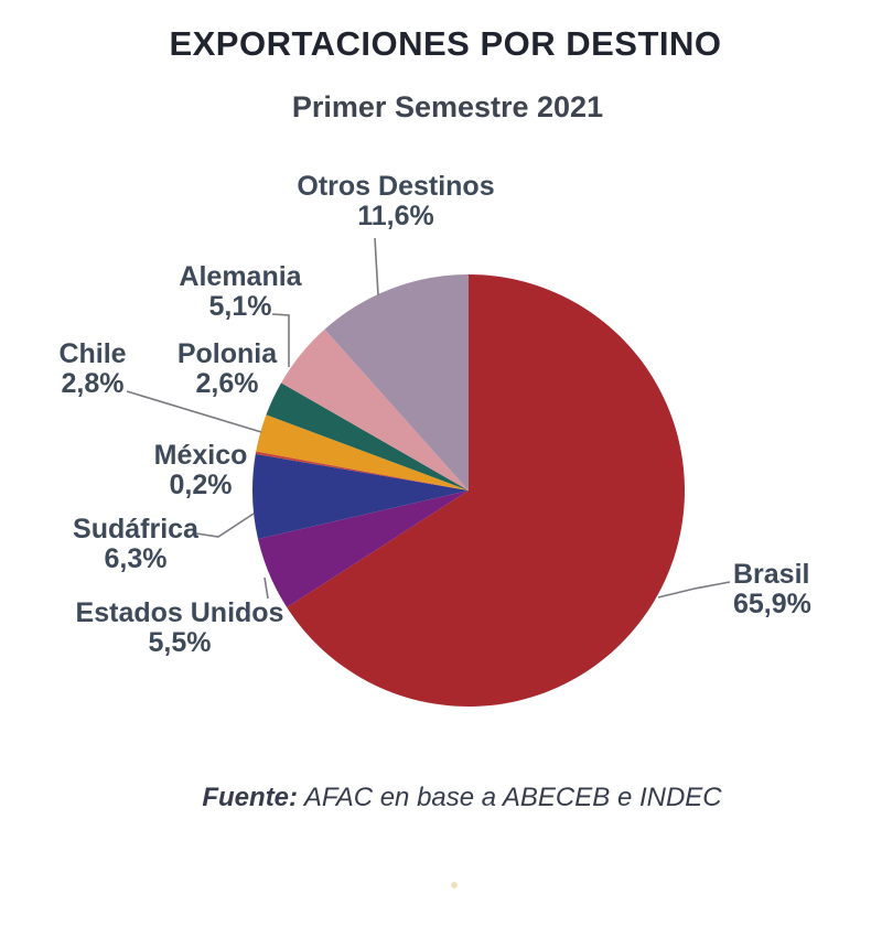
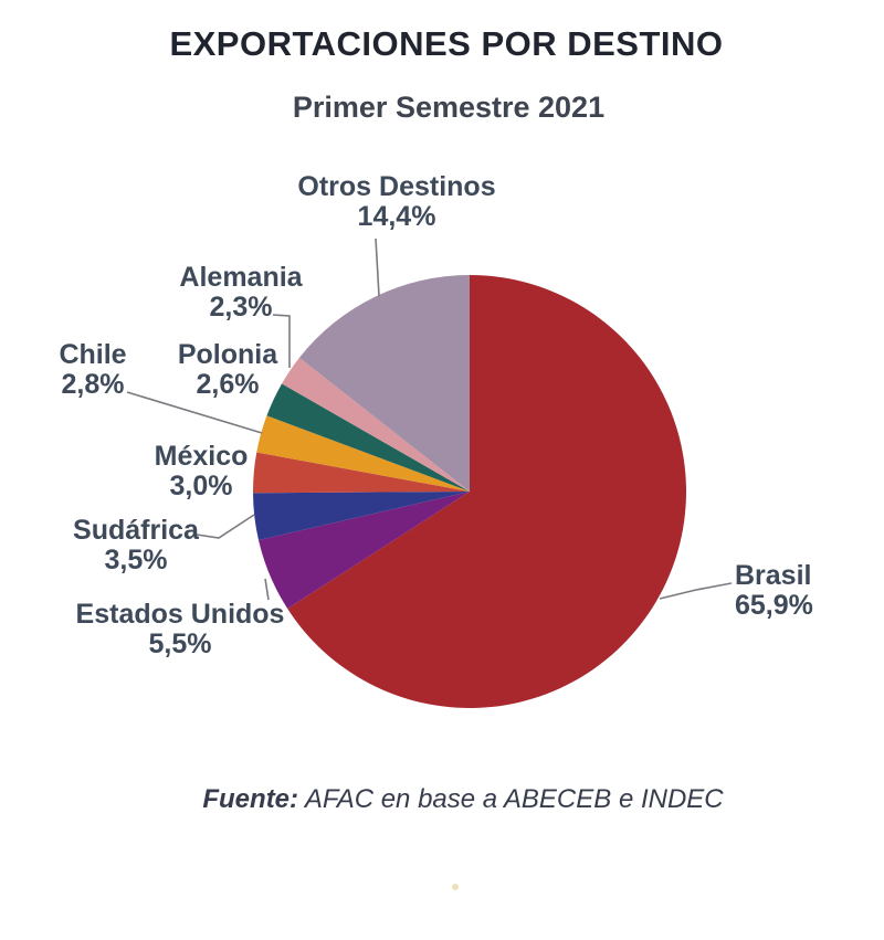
Sudáfrica: 6,3% -> 3,5%
México: 0,2% -> 3,0%
Alemania: 5,1% -> 2,3%
Otros Destinos: 11,6% -> 14,4%
